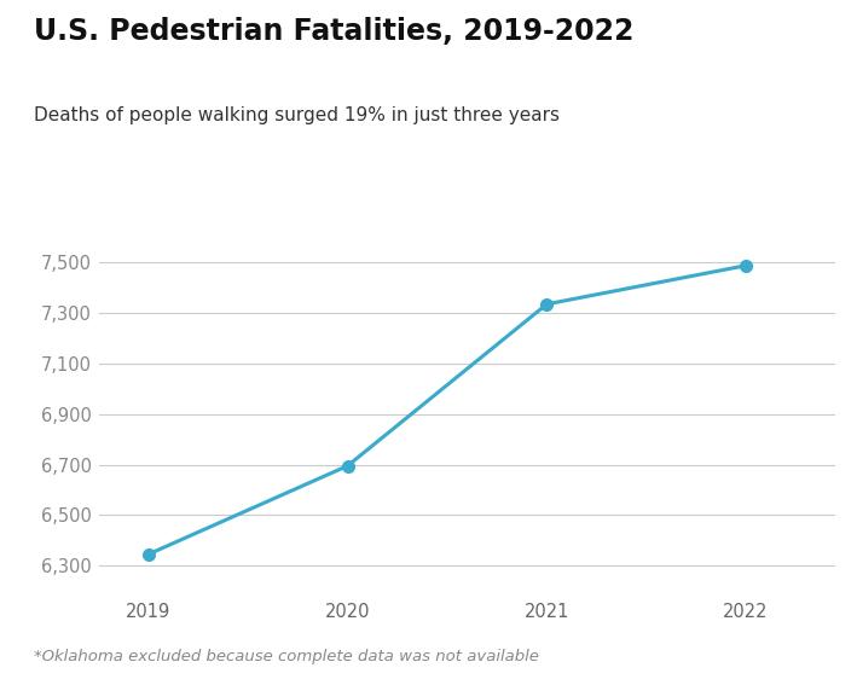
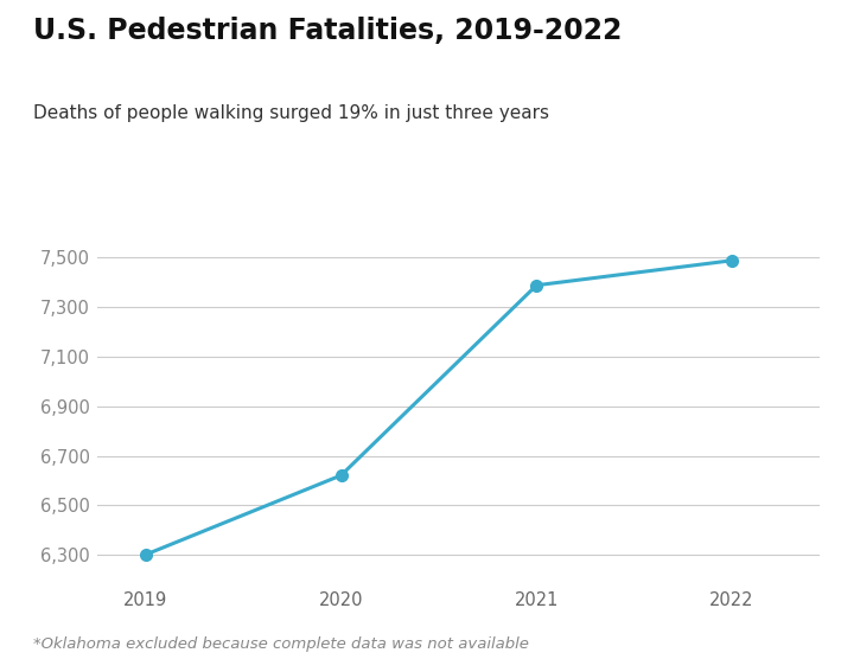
2019: 6,345 -> 6,301
2020: 6,695 -> 6,621
2021: 7,335 -> 7,388
